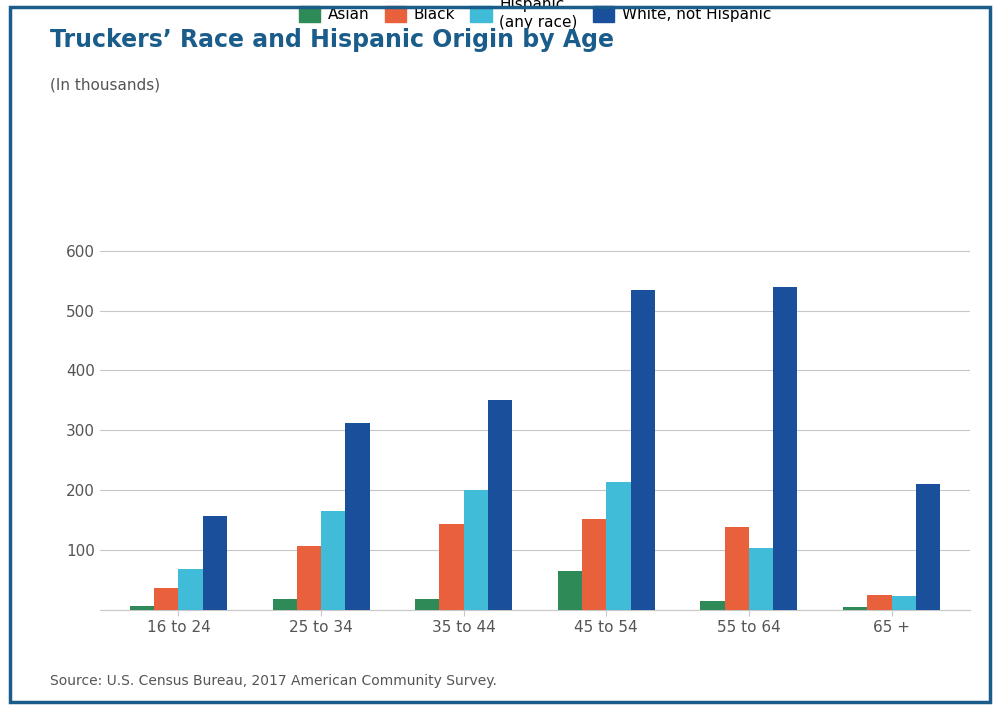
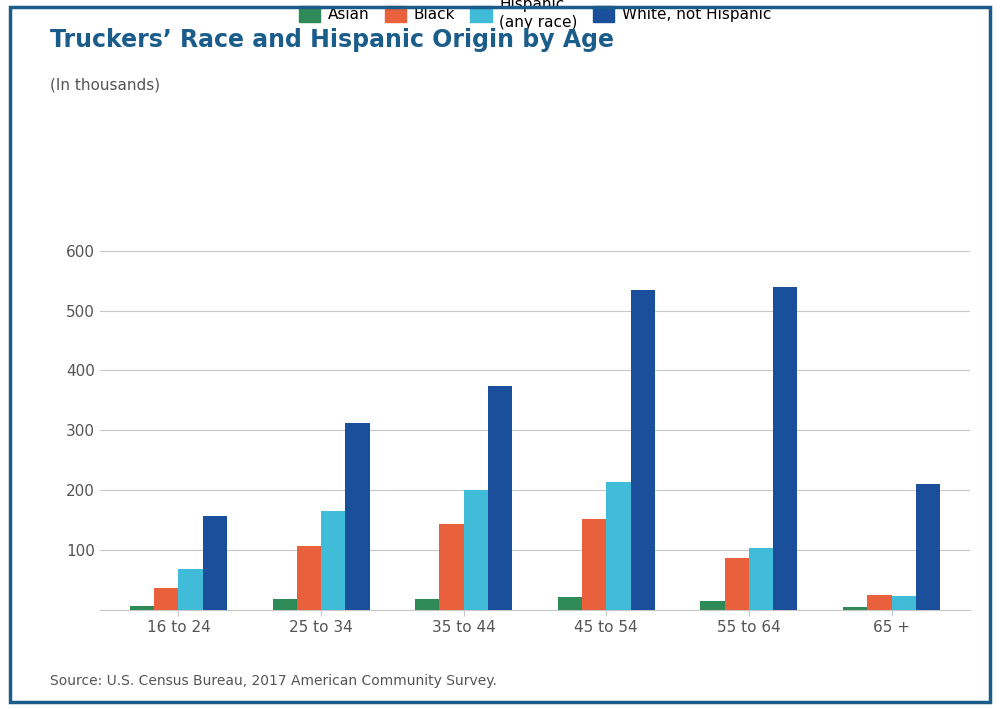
White, not Hispanic/35 to 44: 350 -> 374
Asian/45 to 54: 64 -> 22
Black/55 to 64: 138 -> 87
